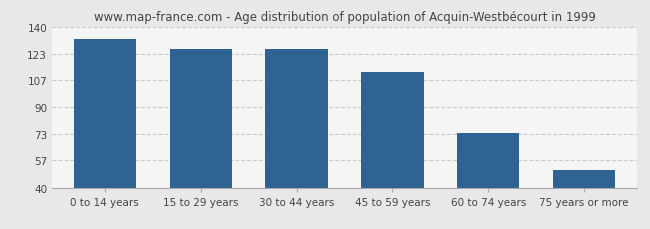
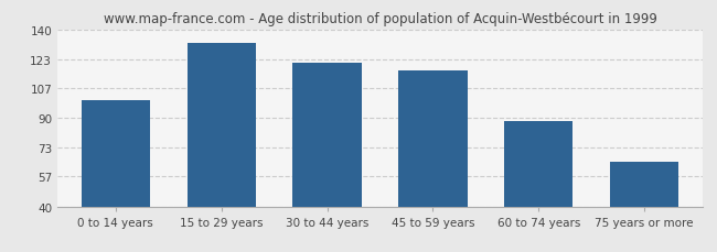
0 to 14 years: 132 -> 100
15 to 29 years: 126 -> 132
30 to 44 years: 126 -> 121
45 to 59 years: 112 -> 117
60 to 74 years: 74 -> 88
75 years or more: 51 -> 65
